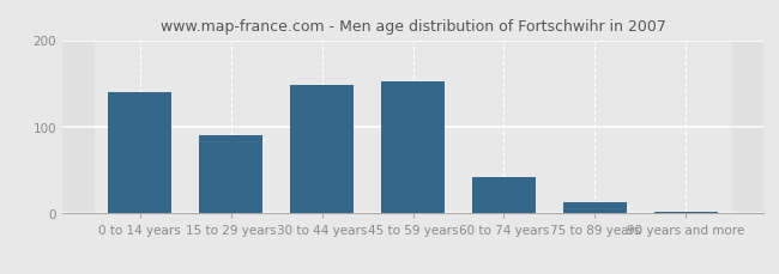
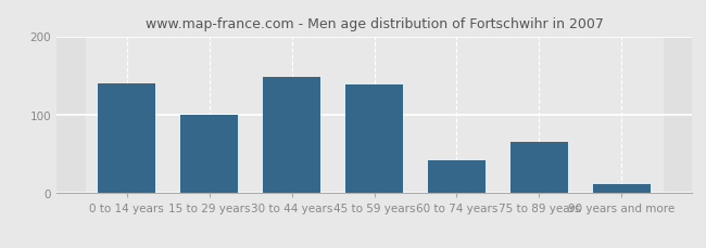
15 to 29 years: 90 -> 100
45 to 59 years: 153 -> 138
75 to 89 years: 13 -> 66
90 years and more: 2 -> 12
